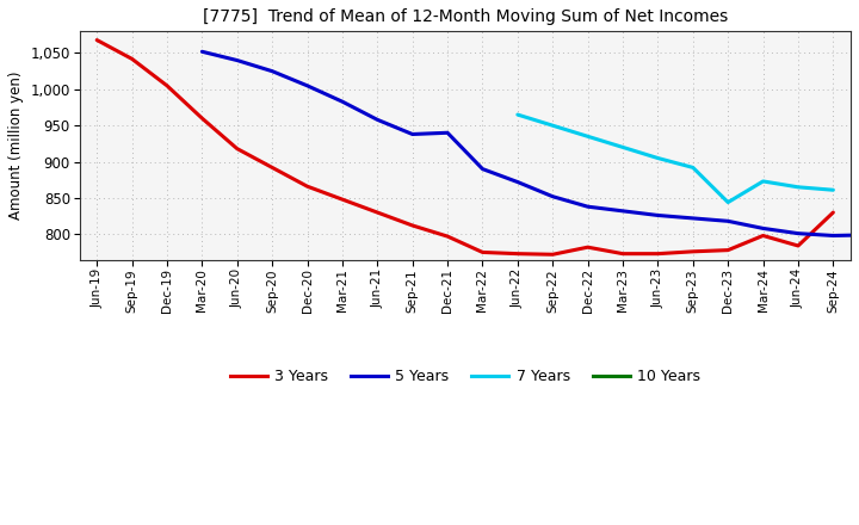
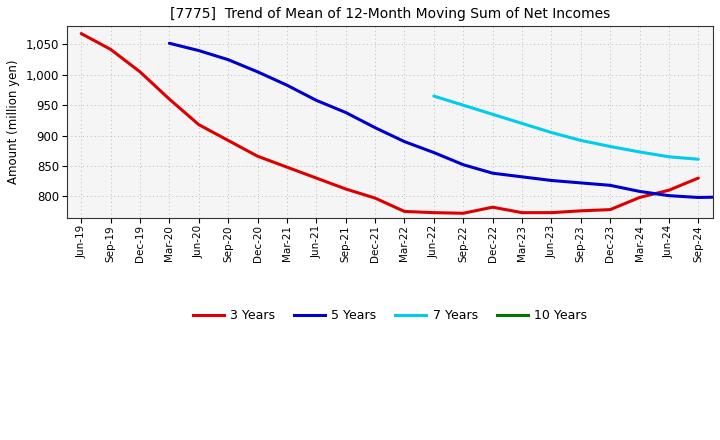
5 Years/Dec-21: 940 -> 913
7 Years/Dec-23: 844 -> 882
3 Years/Jun-24: 784 -> 810
